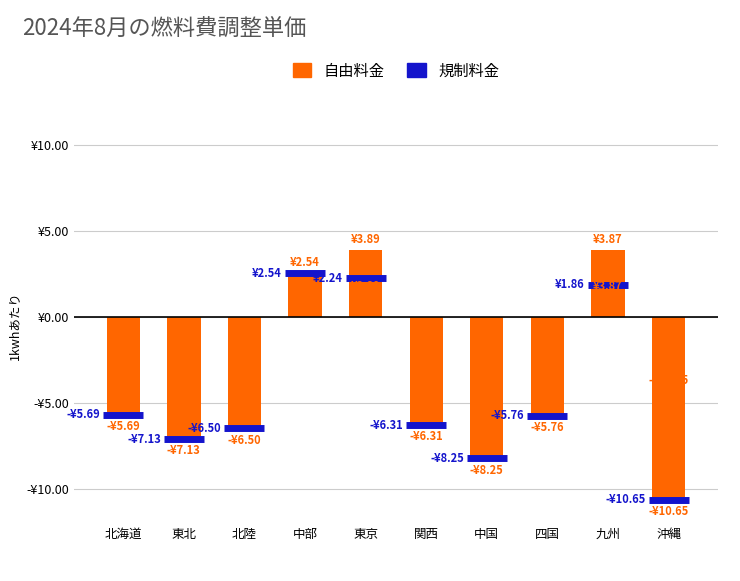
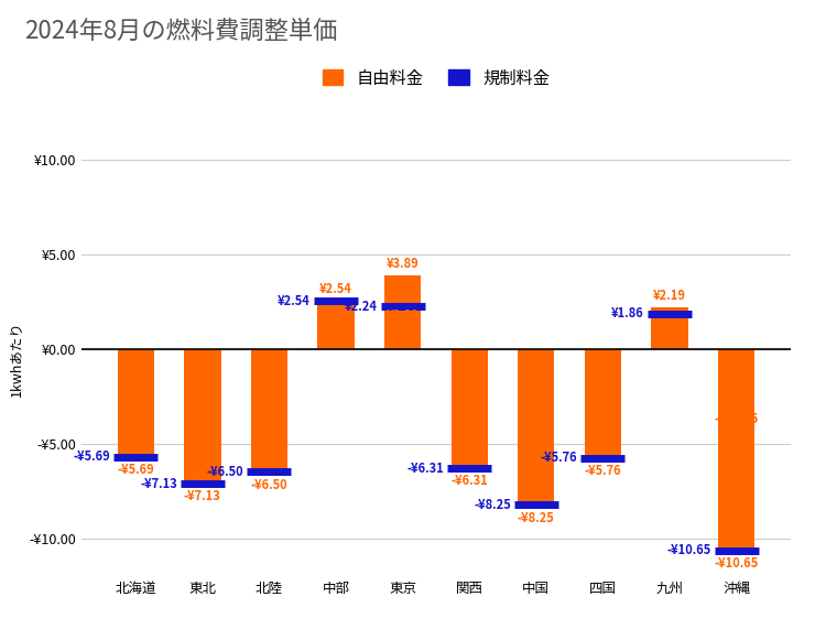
九州: ¥3.87 -> ¥2.19
